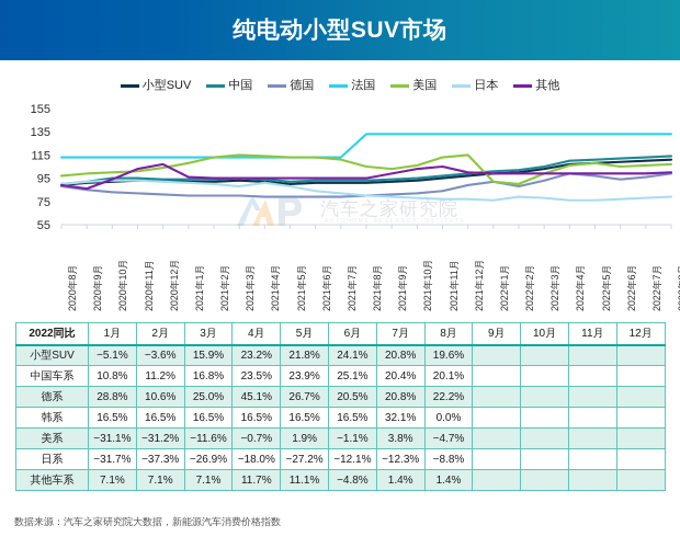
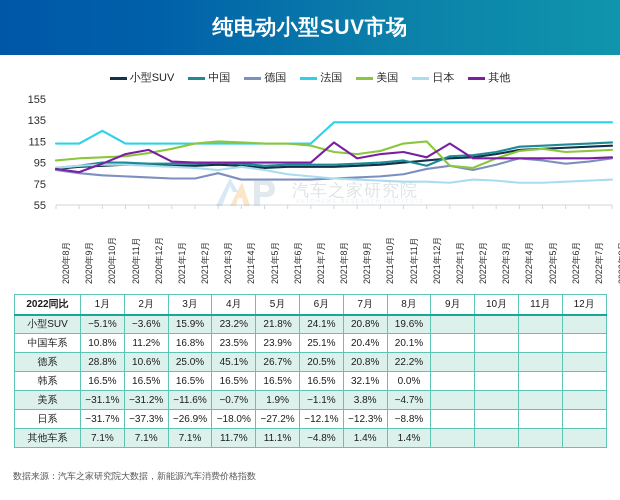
法国/2020年10月: 113 -> 125
德国/2021年3月: 80 -> 85
其他/2021年8月: 95 -> 114
中国/2021年12月: 99 -> 92
其他/2022年1月: 99 -> 113
